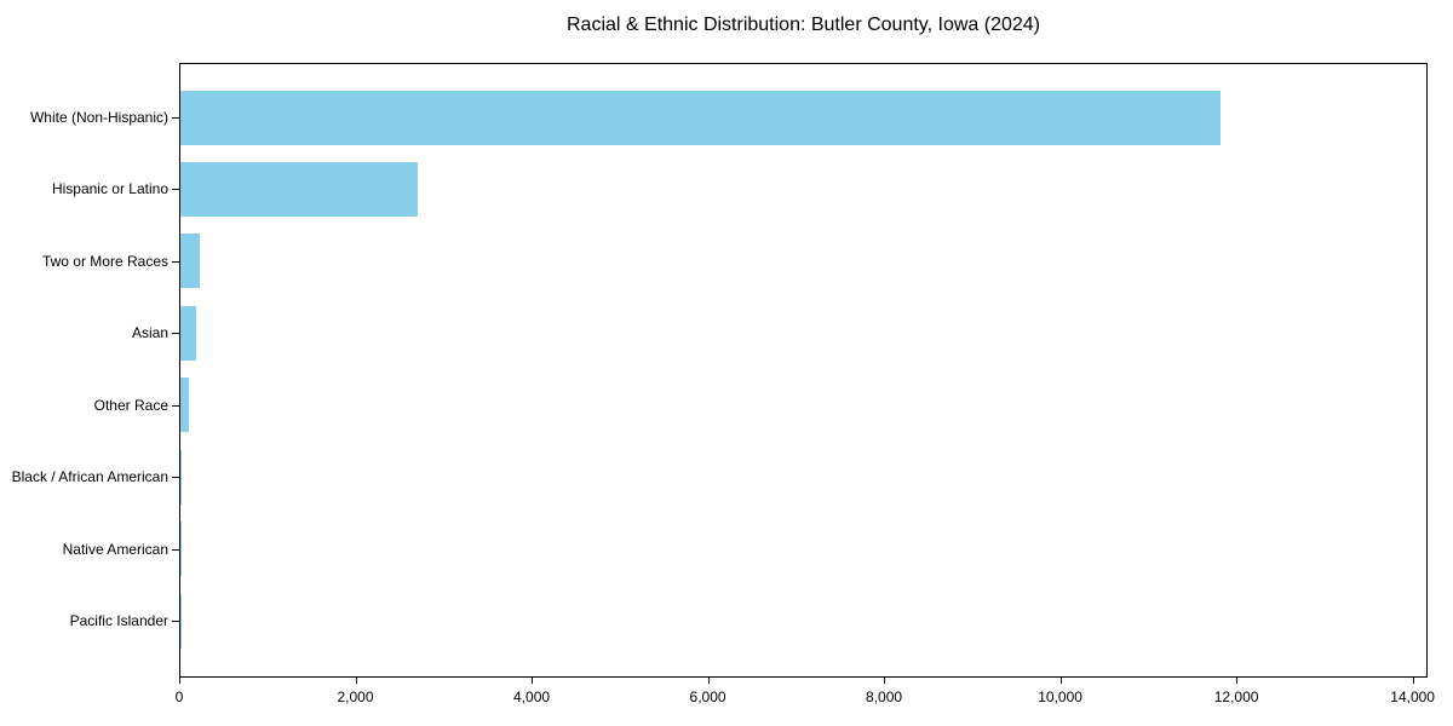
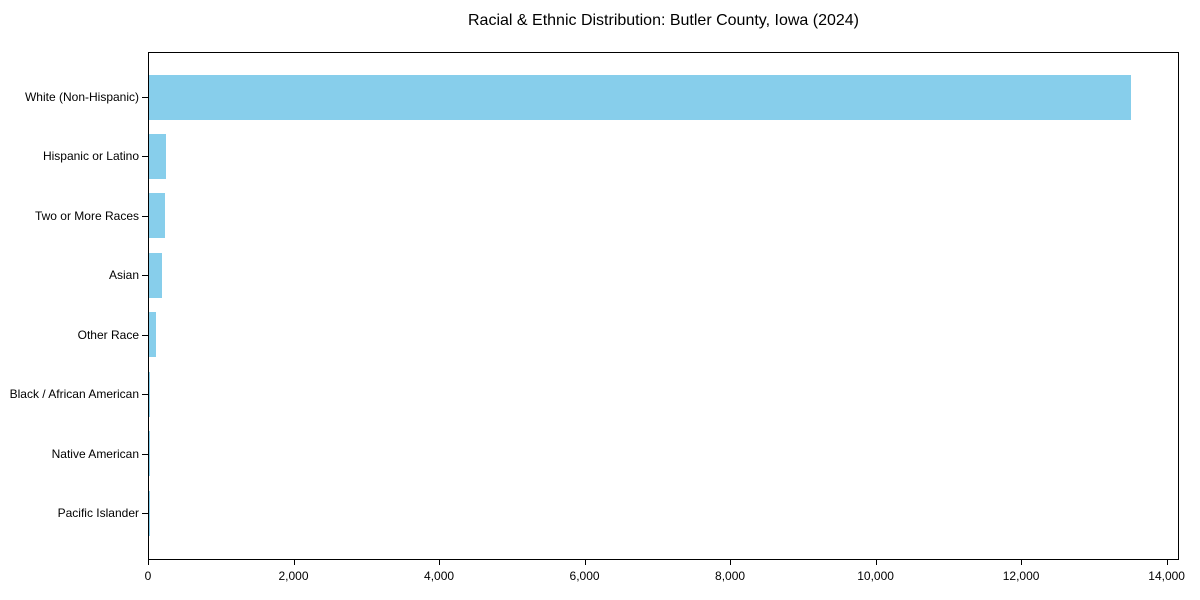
White (Non-Hispanic): 11800 -> 13500
Hispanic or Latino: 2700 -> 200
